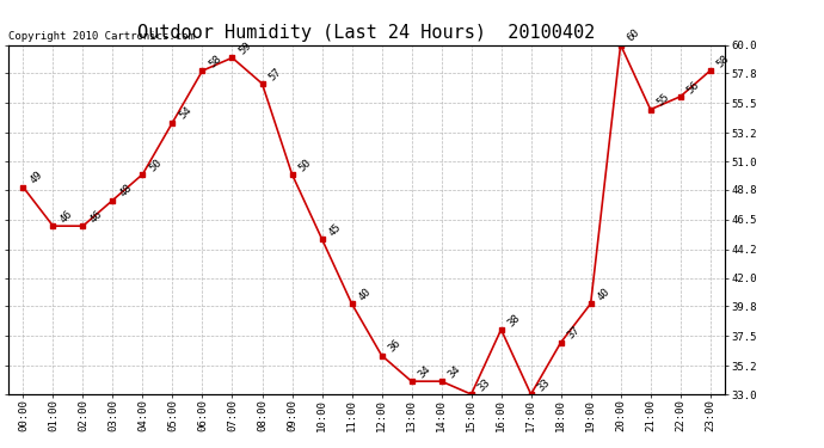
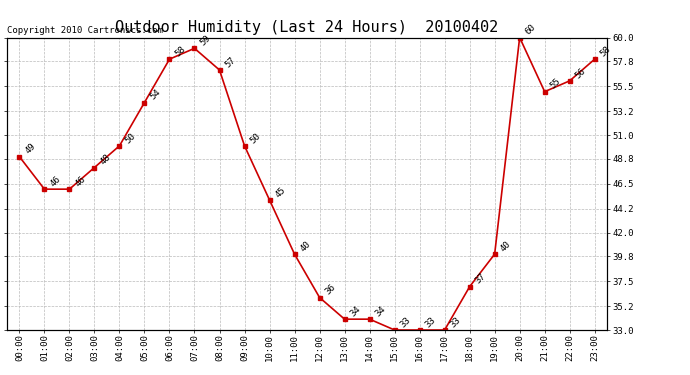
16:00: 38 -> 33
